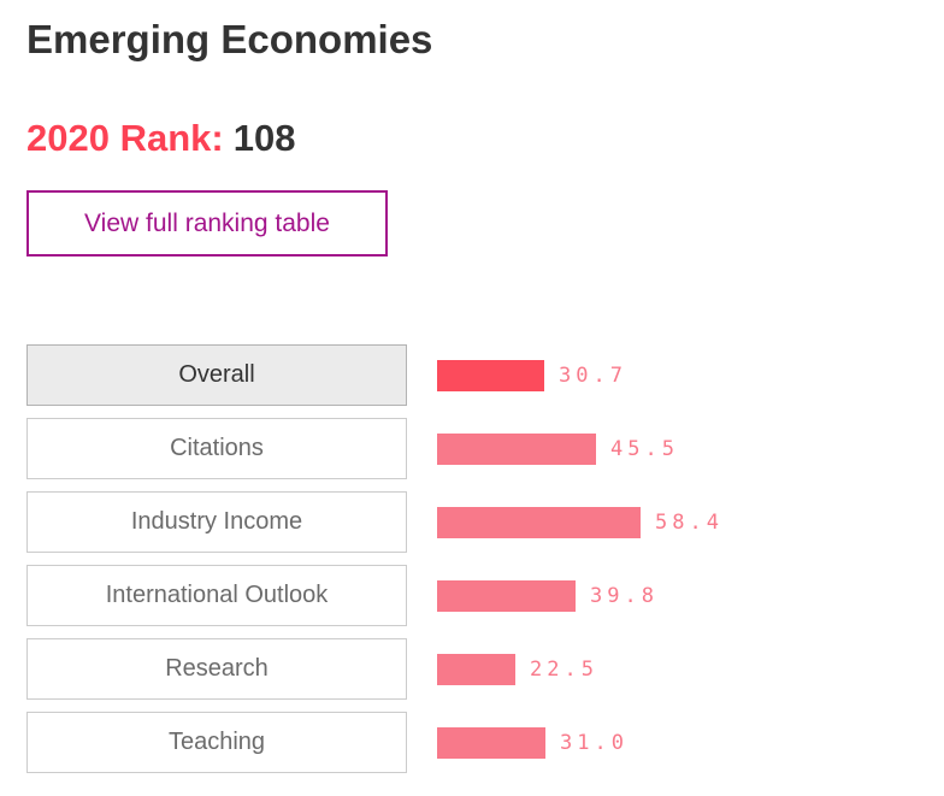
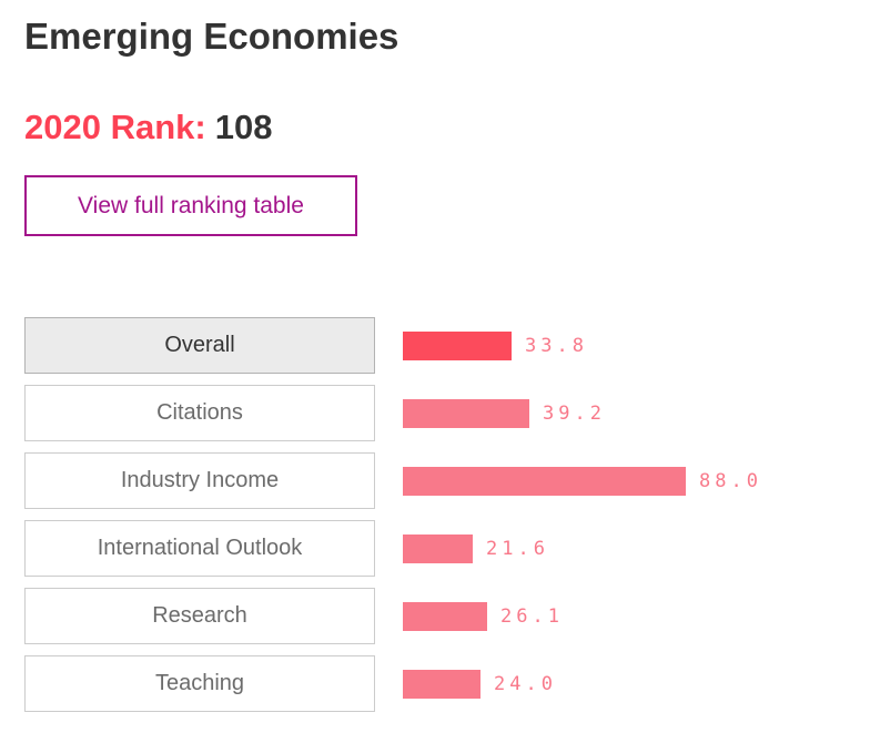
Overall: 30.7 -> 33.8
Citations: 45.5 -> 39.2
Industry Income: 58.4 -> 88.0
International Outlook: 39.8 -> 21.6
Research: 22.5 -> 26.1
Teaching: 31.0 -> 24.0
